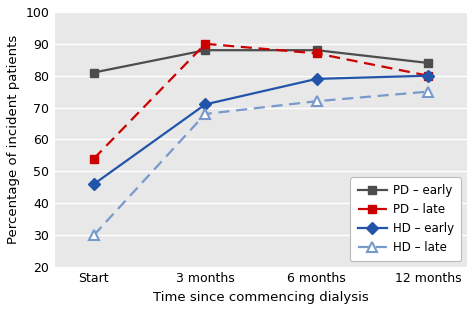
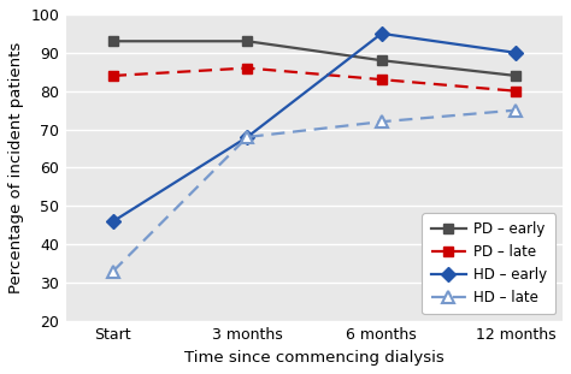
PD – early/Start: 81 -> 93
PD – late/Start: 54 -> 84
HD – late/Start: 30 -> 33
PD – early/3 months: 88 -> 93
PD – late/3 months: 90 -> 86
HD – early/3 months: 71 -> 68
PD – late/6 months: 87 -> 83
HD – early/6 months: 79 -> 95
HD – early/12 months: 80 -> 90
